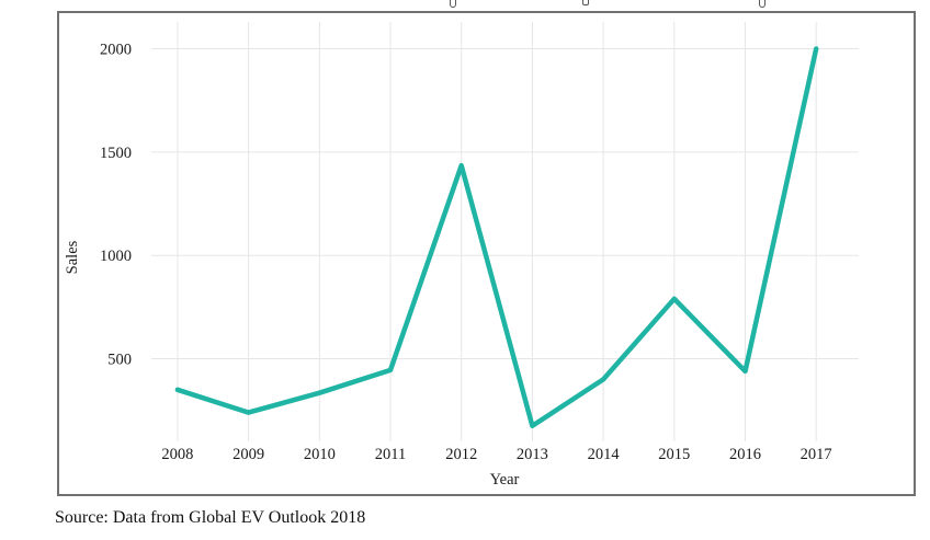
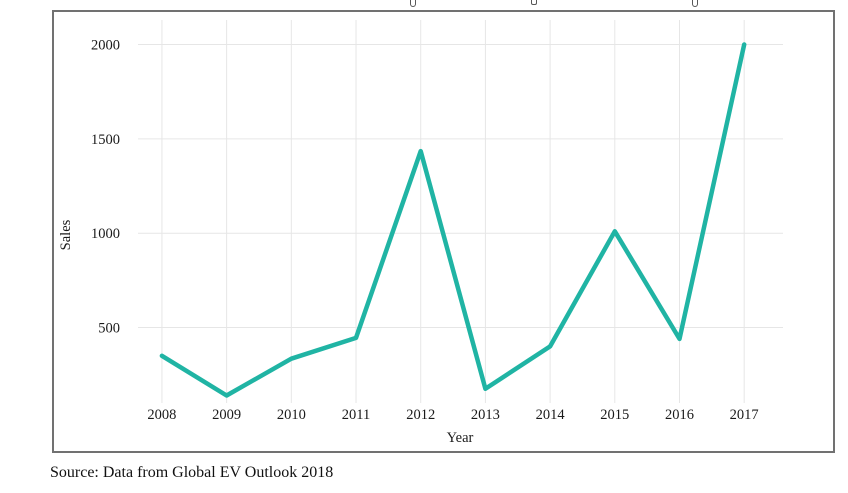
2009: 240 -> 140
2015: 790 -> 1010
